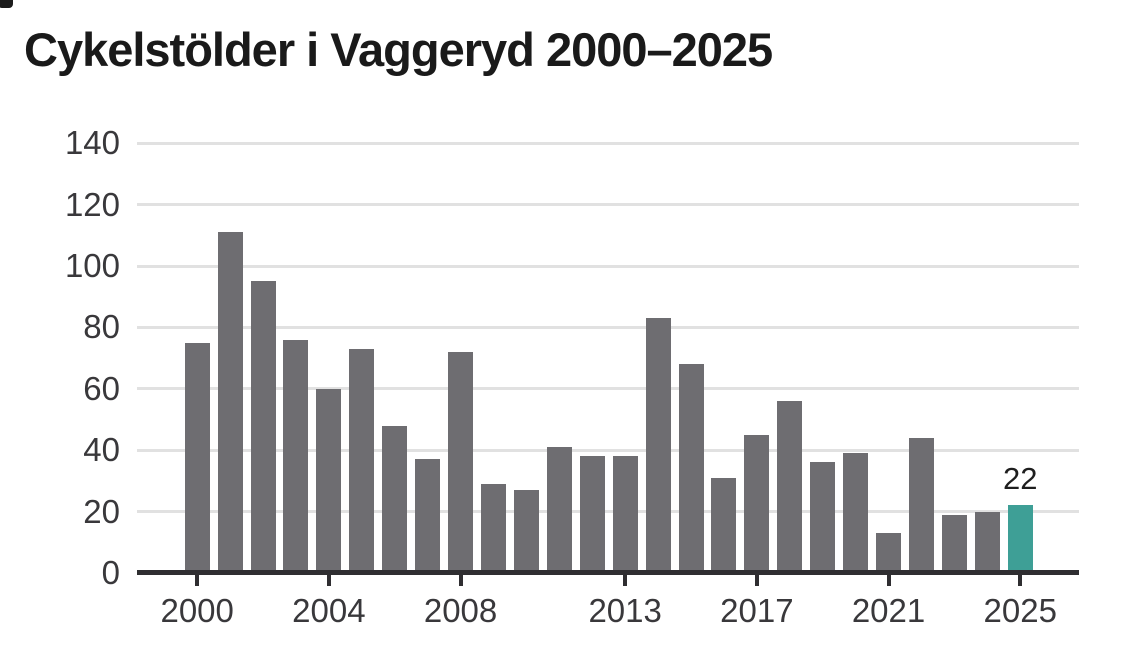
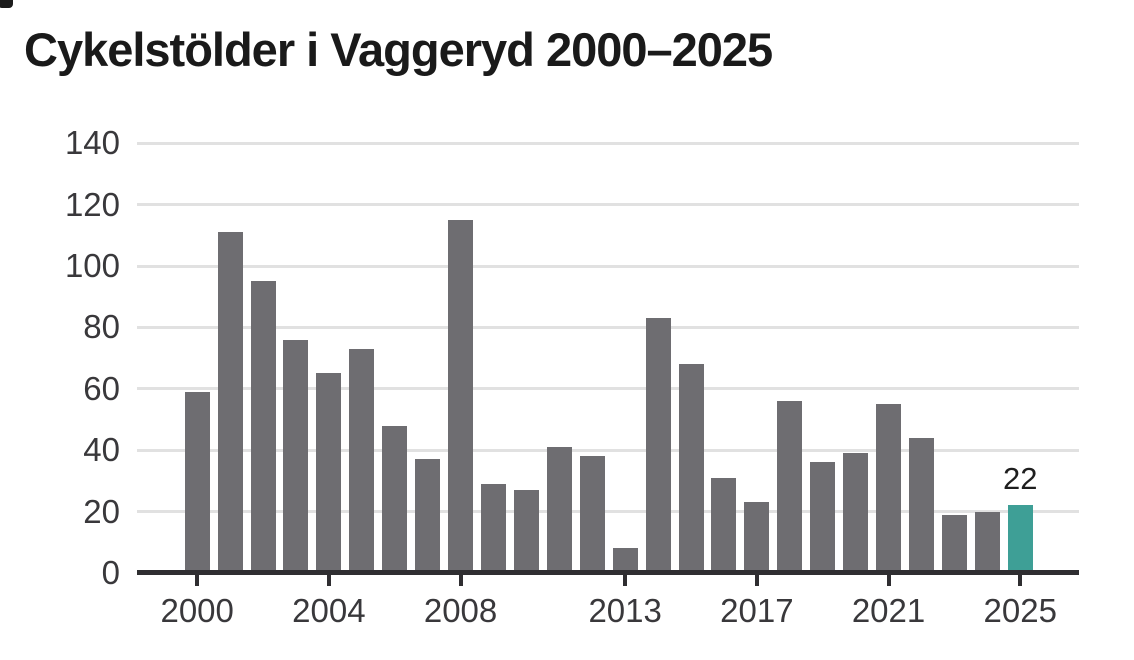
2000: 75 -> 59
2004: 60 -> 65
2008: 72 -> 115
2013: 38 -> 8
2017: 45 -> 23
2021: 13 -> 55
